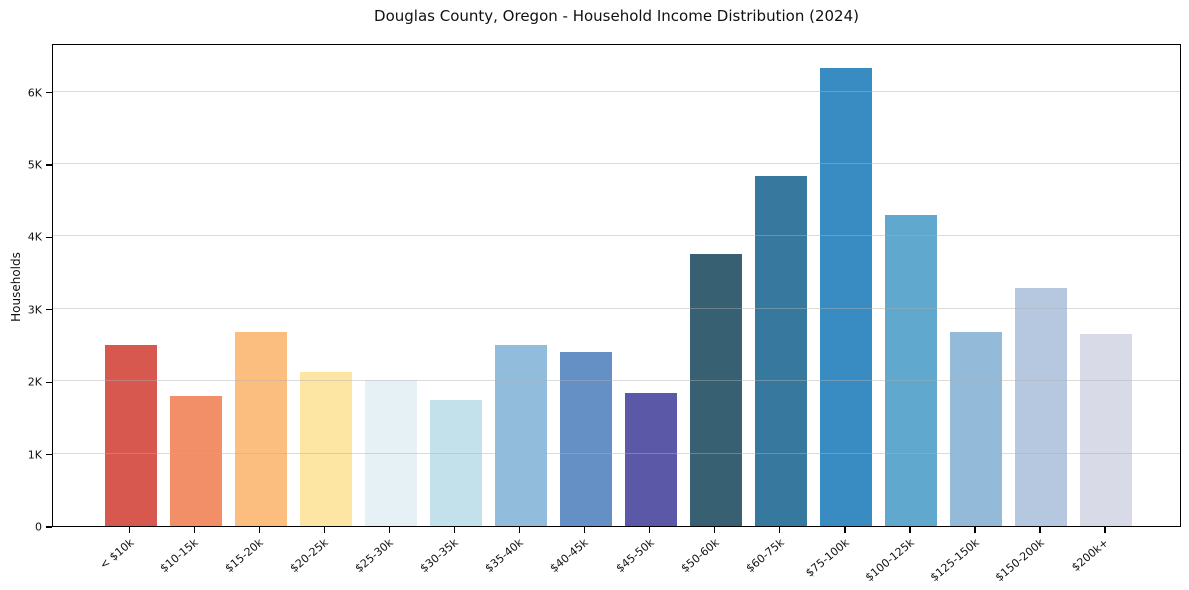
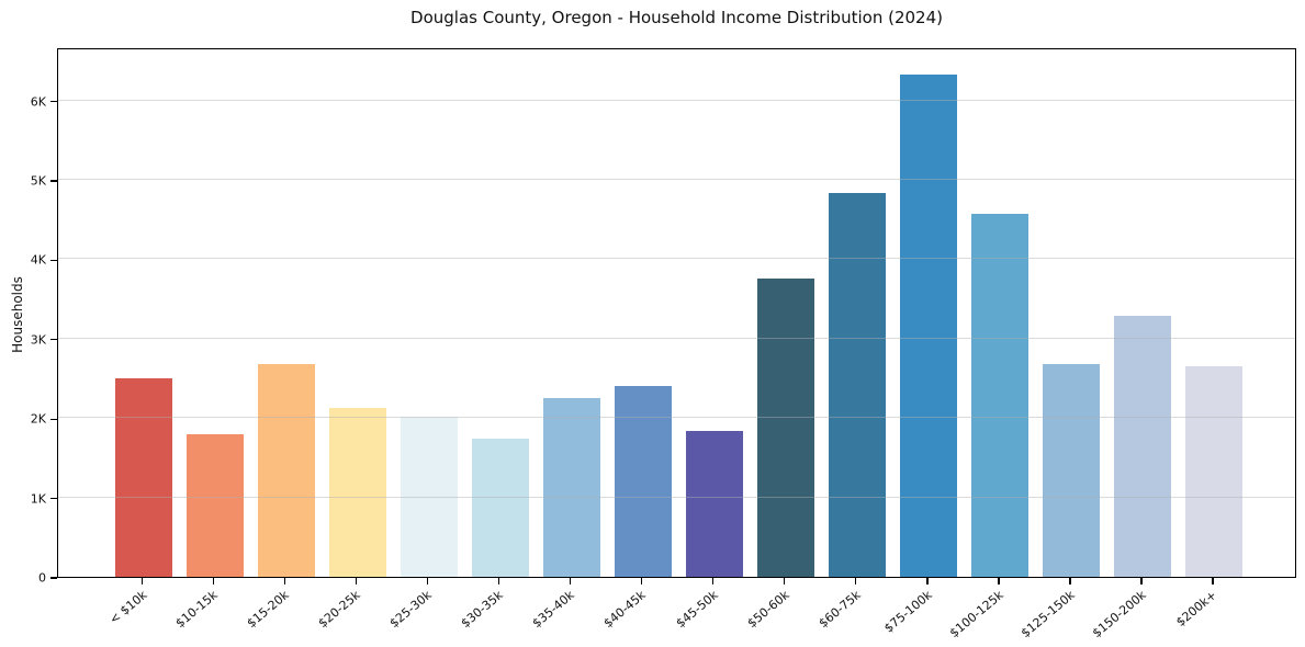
$35-40k: 2.5K -> 2.2K
$100-125k: 4.3K -> 4.6K
